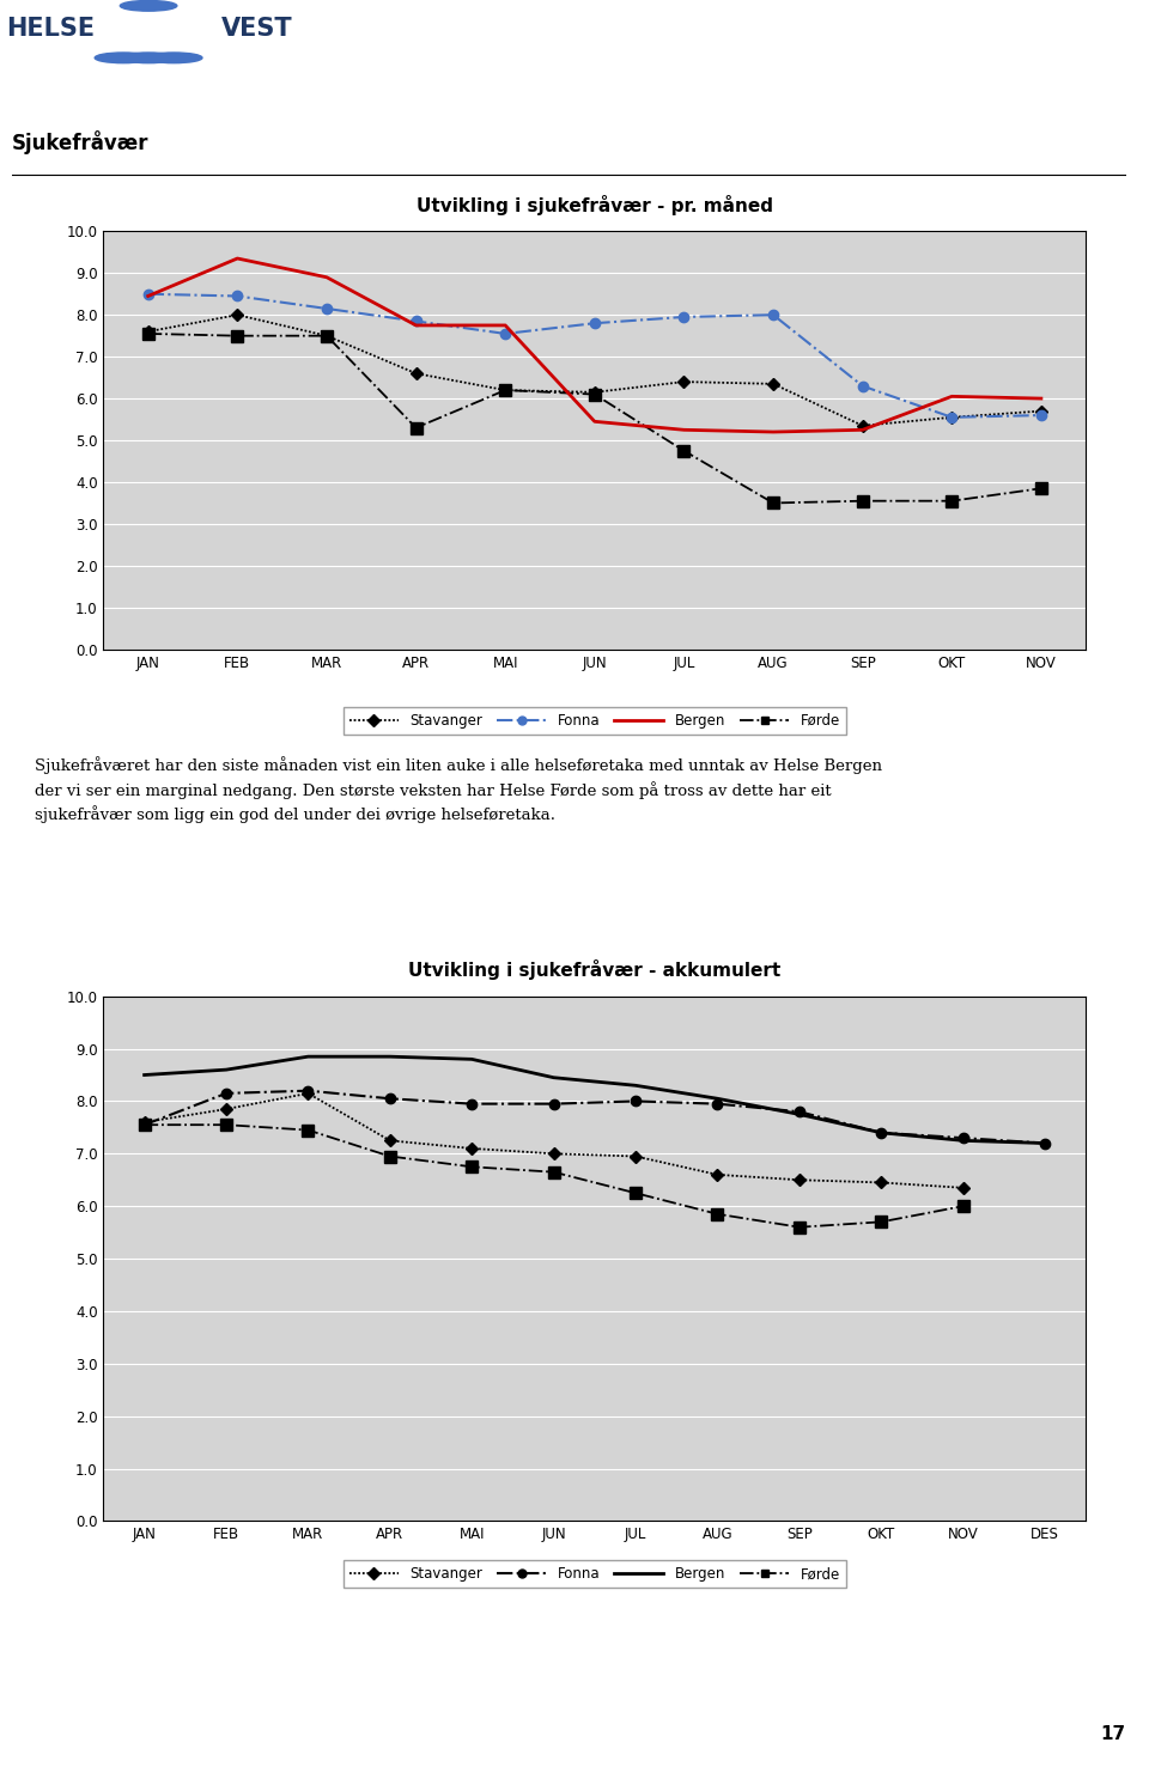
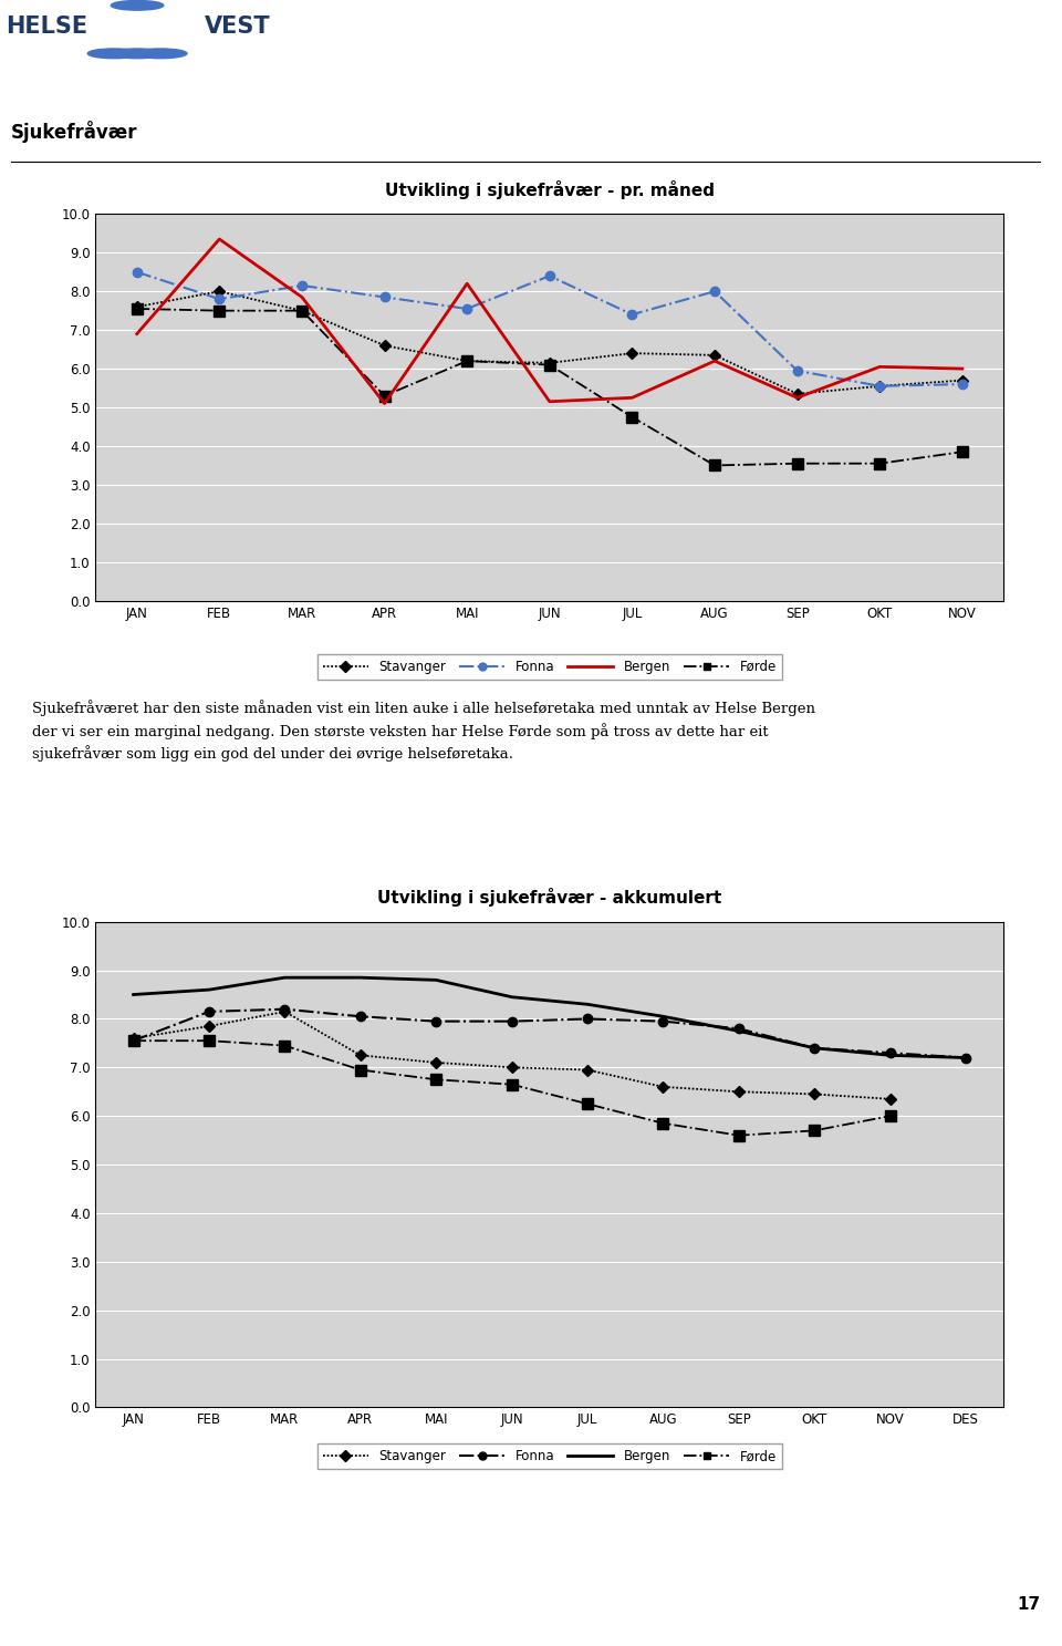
Utvikling i sjukefråvær - pr. måned/Bergen/JAN: 8.45 -> 6.90
Utvikling i sjukefråvær - pr. måned/Fonna/FEB: 8.45 -> 7.80
Utvikling i sjukefråvær - pr. måned/Bergen/MAR: 8.90 -> 7.85
Utvikling i sjukefråvær - pr. måned/Bergen/APR: 7.75 -> 5.10
Utvikling i sjukefråvær - pr. måned/Bergen/MAI: 7.75 -> 8.20
Utvikling i sjukefråvær - pr. måned/Fonna/JUN: 7.80 -> 8.40
Utvikling i sjukefråvær - pr. måned/Bergen/JUN: 5.45 -> 5.15
Utvikling i sjukefråvær - pr. måned/Fonna/JUL: 7.95 -> 7.40
Utvikling i sjukefråvær - pr. måned/Bergen/AUG: 5.20 -> 6.20
Utvikling i sjukefråvær - pr. måned/Fonna/SEP: 6.30 -> 5.95
